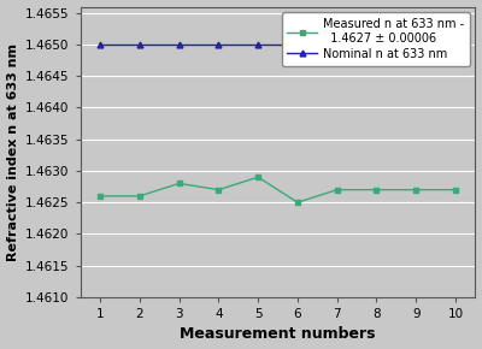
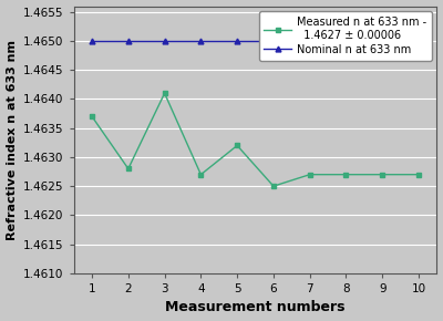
Measured n at 633 nm - 1.4627 ± 0.00006/1: 1.4626 -> 1.4637
Measured n at 633 nm - 1.4627 ± 0.00006/2: 1.4626 -> 1.4628
Measured n at 633 nm - 1.4627 ± 0.00006/3: 1.4628 -> 1.4641
Measured n at 633 nm - 1.4627 ± 0.00006/5: 1.4629 -> 1.4632
